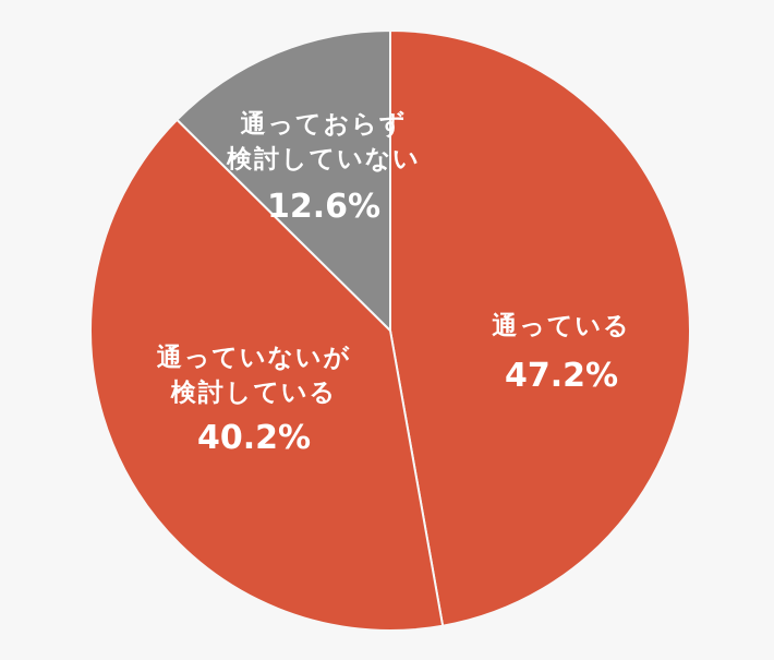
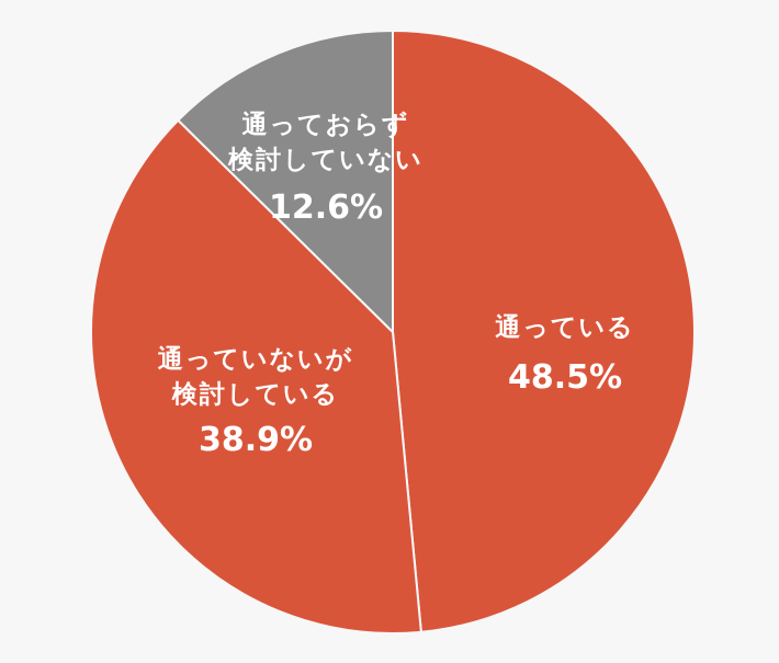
通っている: 47.2% -> 48.5%
通っていないが検討している: 40.2% -> 38.9%
